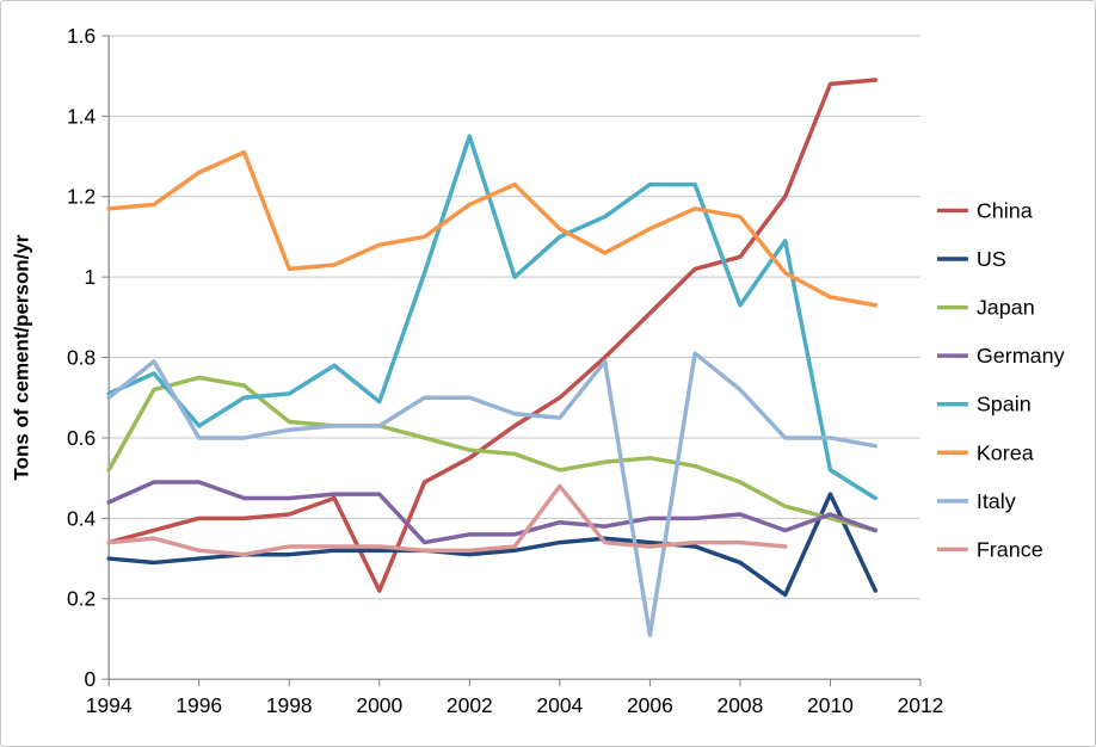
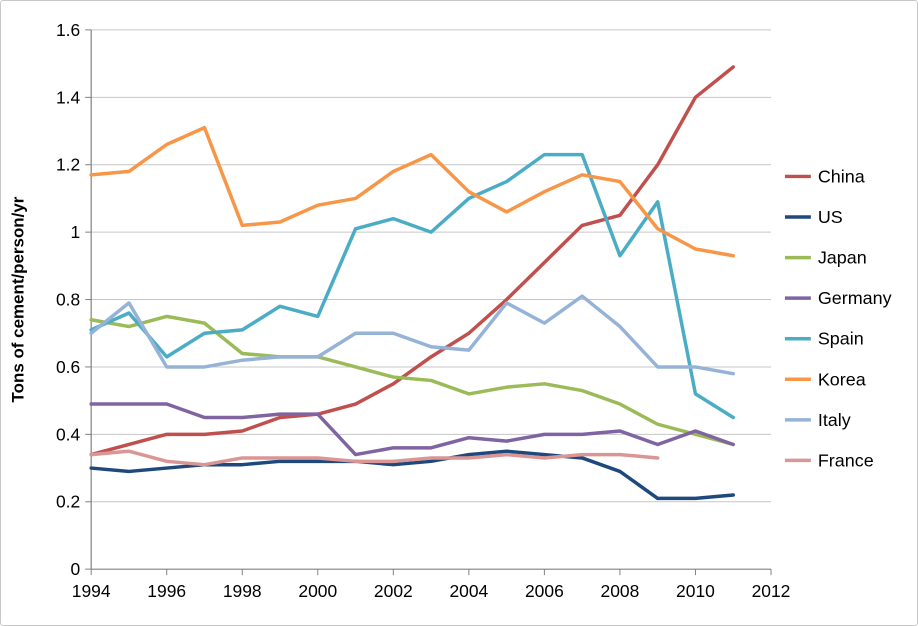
Japan/1994: 0.52 -> 0.74
Germany/1994: 0.44 -> 0.49
China/2000: 0.22 -> 0.46
Spain/2000: 0.69 -> 0.75
Spain/2002: 1.35 -> 1.04
France/2004: 0.48 -> 0.33
Italy/2006: 0.11 -> 0.73
China/2010: 1.48 -> 1.40
US/2010: 0.46 -> 0.21
